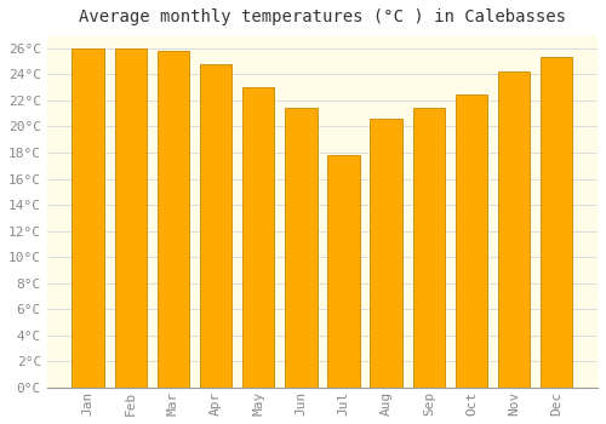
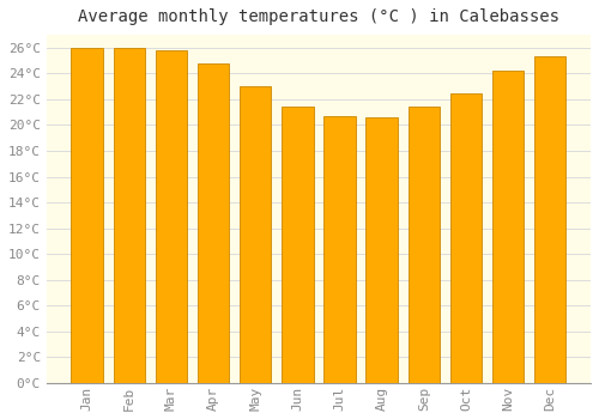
Jul: 17.8°C -> 20.7°C
